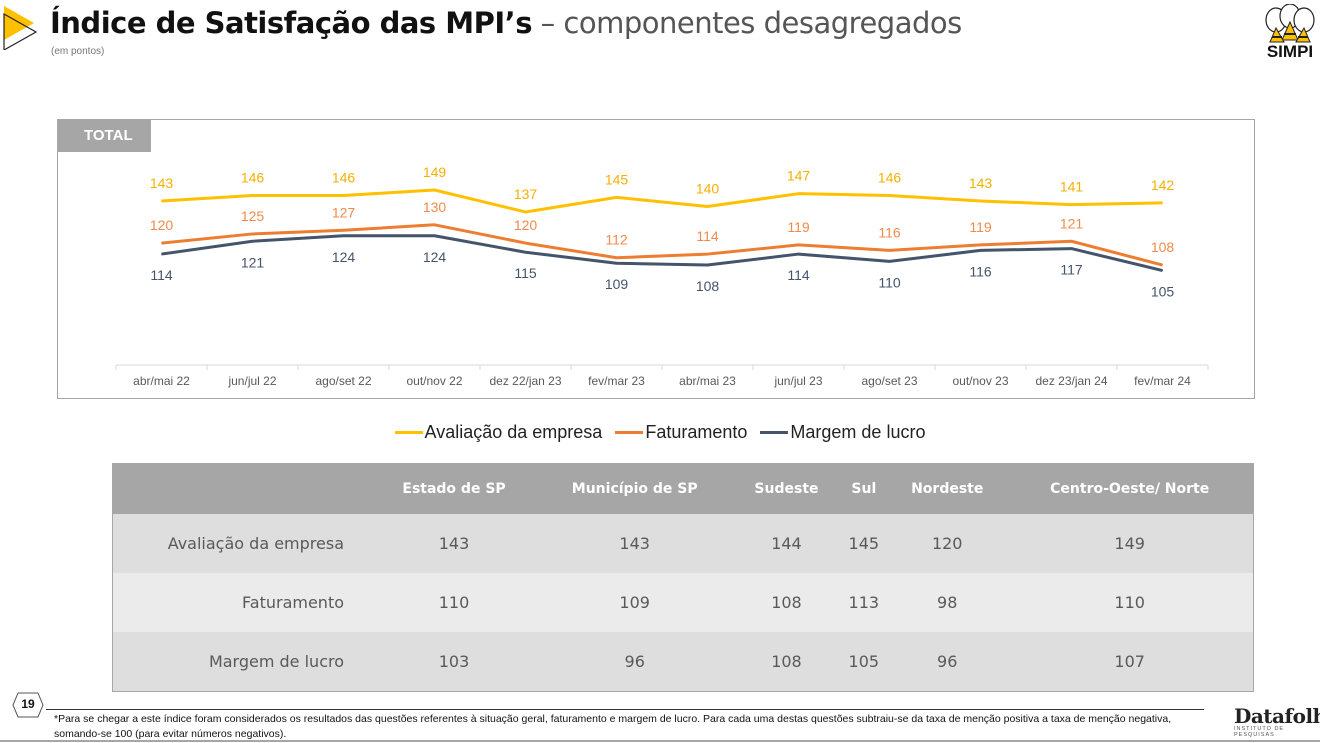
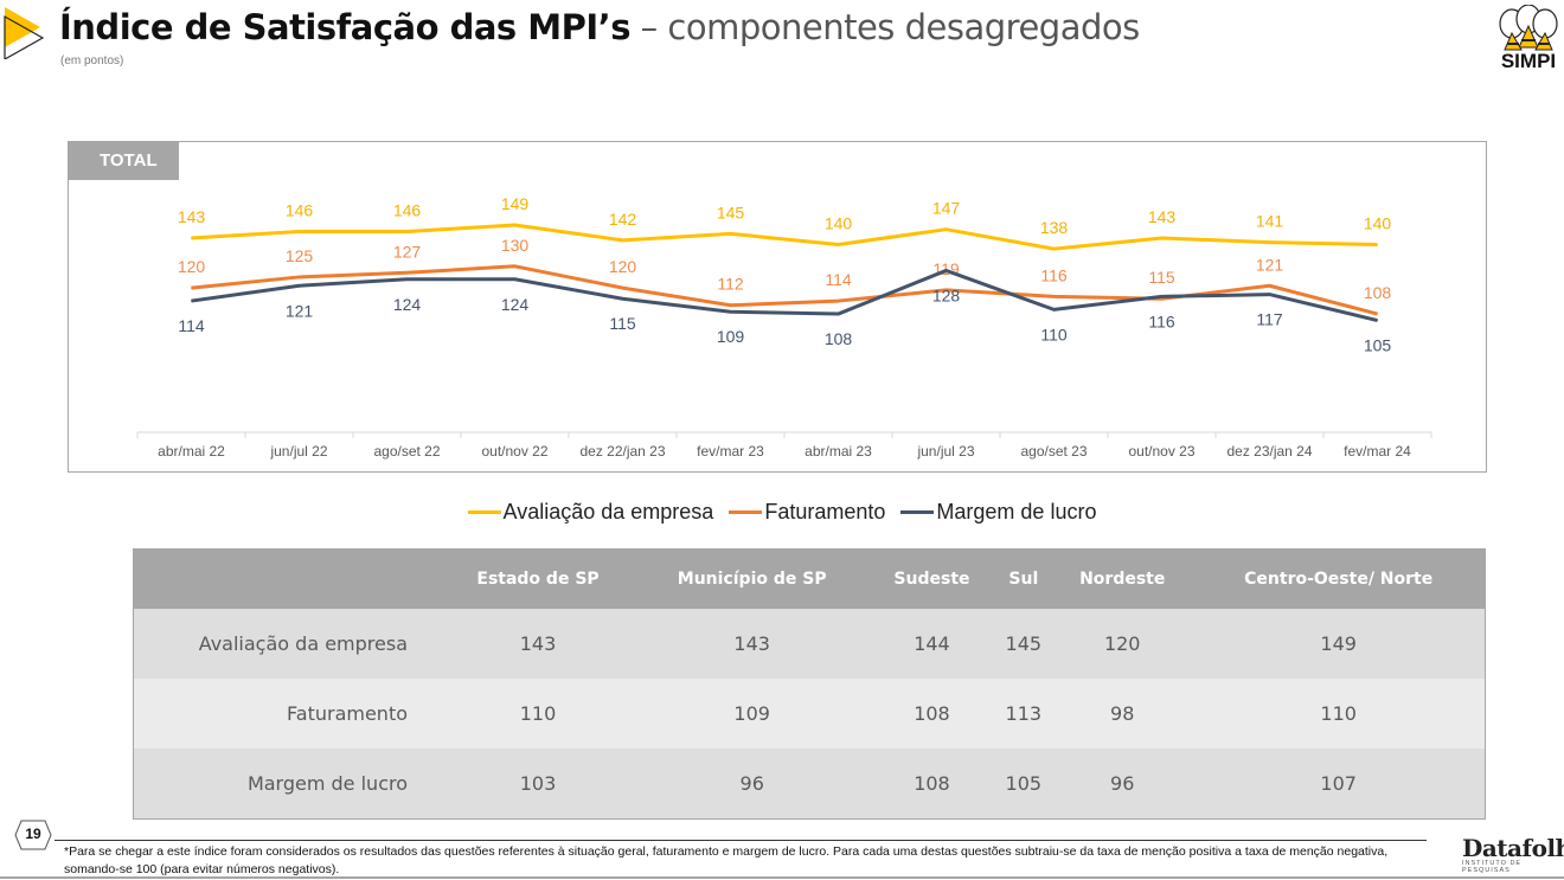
Avaliação da empresa/dez 22/jan 23: 137 -> 142
Margem de lucro/jun/jul 23: 114 -> 128
Avaliação da empresa/ago/set 23: 146 -> 138
Faturamento/out/nov 23: 119 -> 115
Avaliação da empresa/fev/mar 24: 142 -> 140
